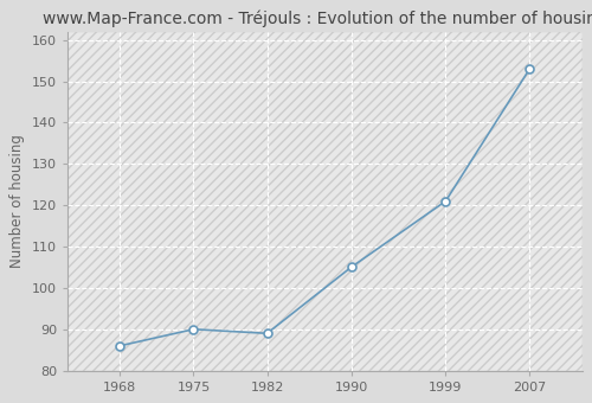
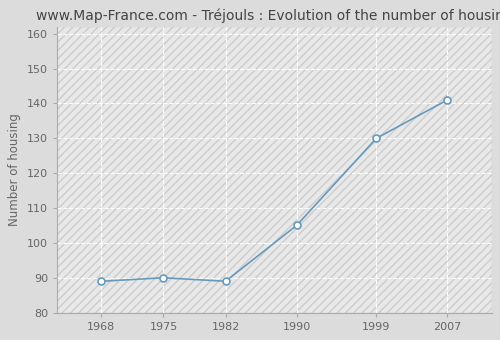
1968: 86 -> 89
1999: 121 -> 130
2007: 153 -> 141
